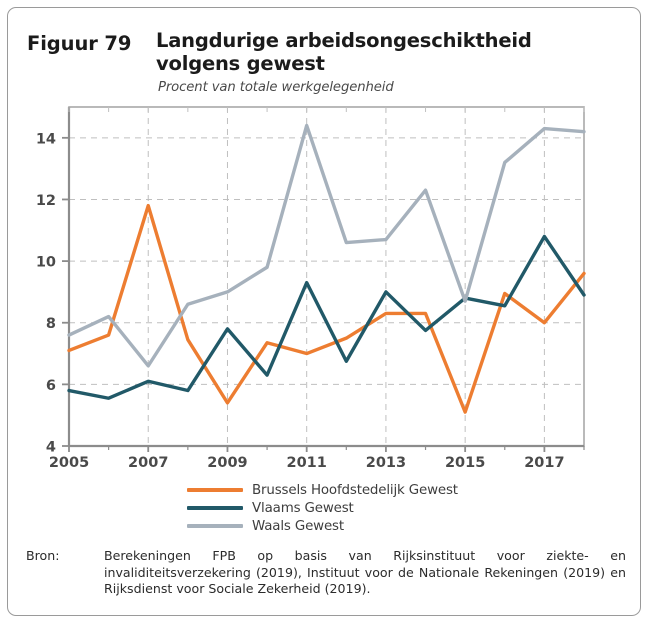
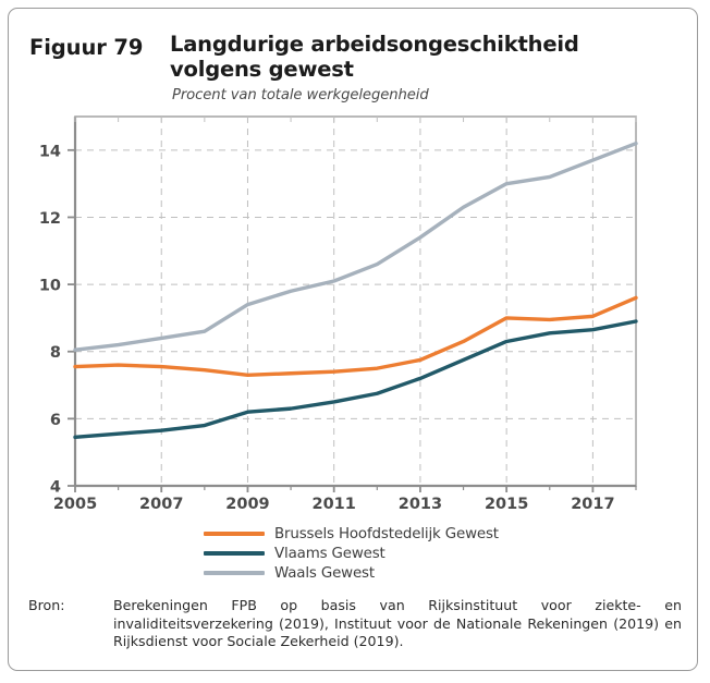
Brussels Hoofdstedelijk Gewest/2005: 7.1 -> 7.5
Vlaams Gewest/2005: 5.8 -> 5.5
Waals Gewest/2005: 7.6 -> 8.1
Brussels Hoofdstedelijk Gewest/2007: 11.8 -> 7.5
Vlaams Gewest/2007: 6.1 -> 5.7
Waals Gewest/2007: 6.6 -> 8.4
Brussels Hoofdstedelijk Gewest/2009: 5.4 -> 7.3
Vlaams Gewest/2009: 7.8 -> 6.2
Waals Gewest/2009: 9.0 -> 9.4
Brussels Hoofdstedelijk Gewest/2011: 7.0 -> 7.4
Vlaams Gewest/2011: 9.3 -> 6.5
Waals Gewest/2011: 14.4 -> 10.1
Brussels Hoofdstedelijk Gewest/2013: 8.3 -> 7.8
Vlaams Gewest/2013: 9.0 -> 7.2
Waals Gewest/2013: 10.7 -> 11.4
Brussels Hoofdstedelijk Gewest/2015: 5.1 -> 9.0
Vlaams Gewest/2015: 8.8 -> 8.3
Waals Gewest/2015: 8.7 -> 13.0
Brussels Hoofdstedelijk Gewest/2017: 8.0 -> 9.1
Vlaams Gewest/2017: 10.8 -> 8.7
Waals Gewest/2017: 14.3 -> 13.7
